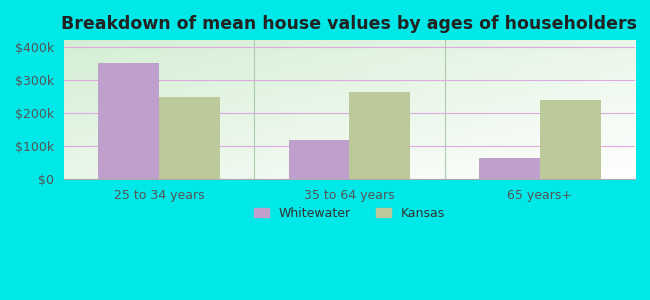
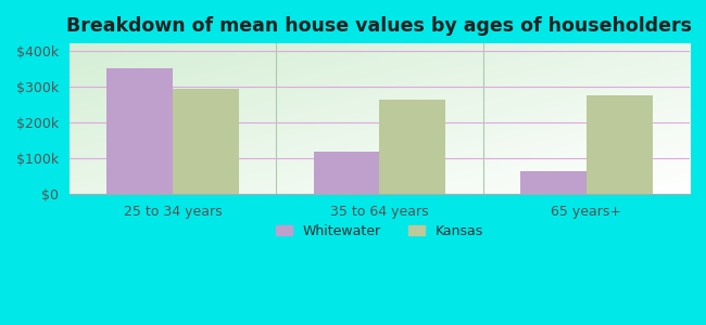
Kansas/25 to 34 years: $248k -> $295k
Kansas/65 years+: $240k -> $275k
